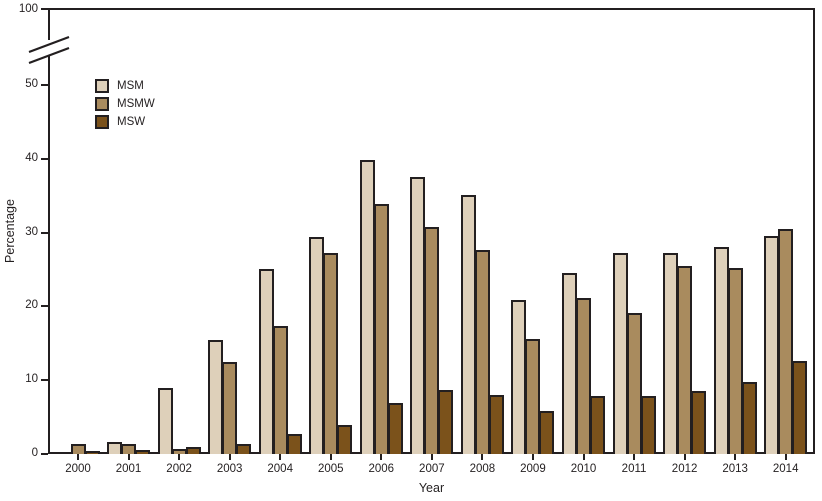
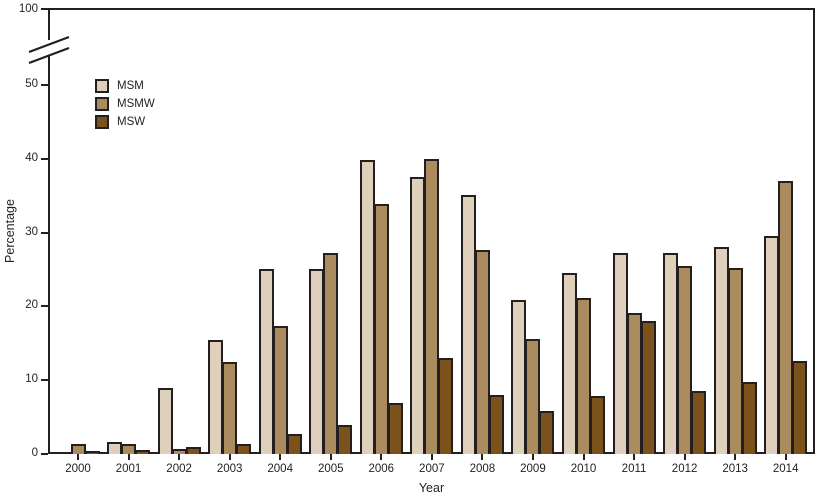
MSM/2005: 29 -> 25
MSMW/2007: 31 -> 40
MSW/2007: 9 -> 13
MSW/2011: 8 -> 18
MSMW/2014: 30 -> 37
